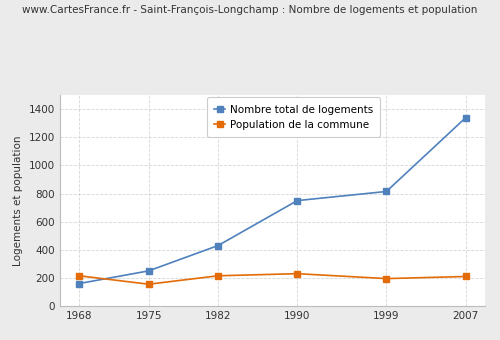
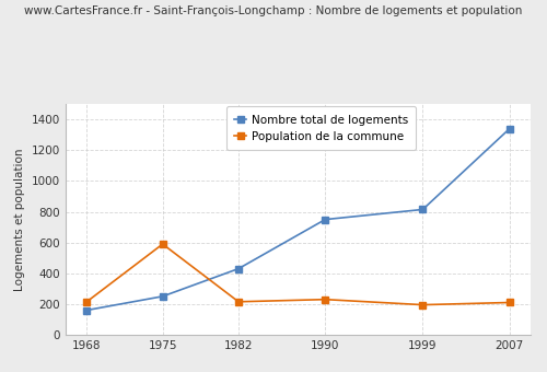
Population de la commune/1975: 160 -> 590
